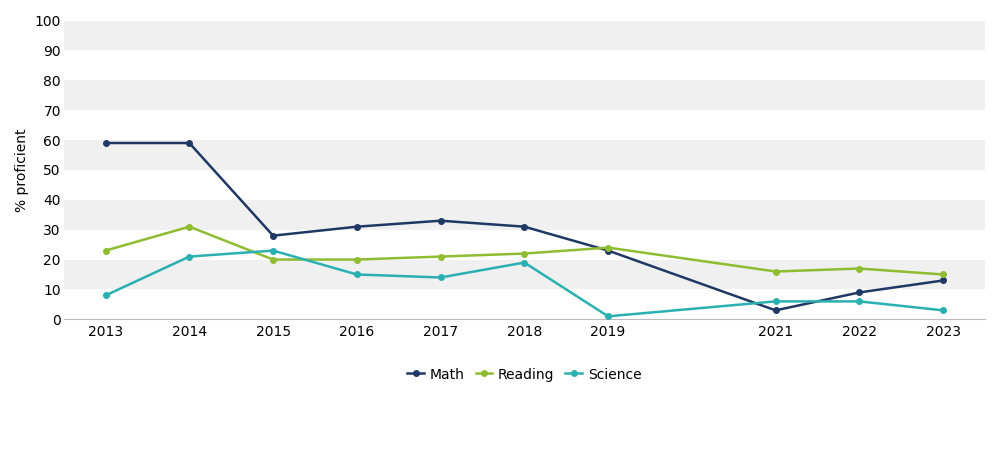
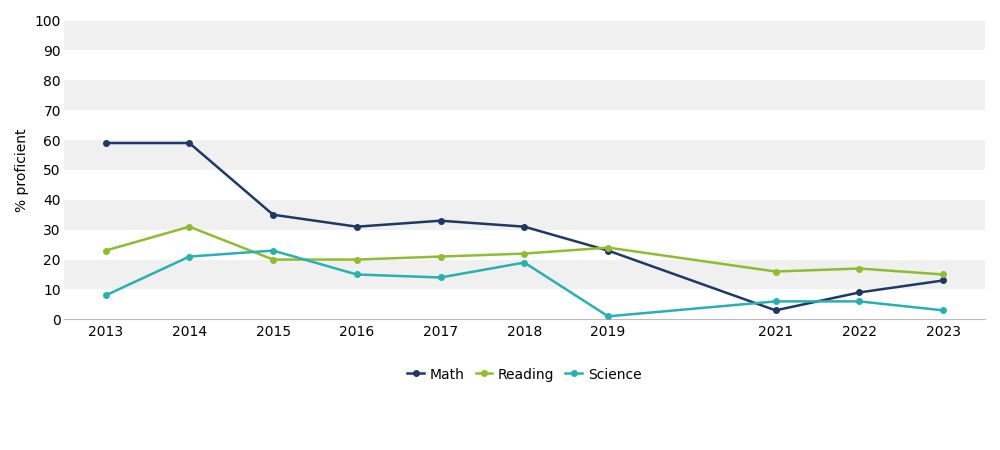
Math/2015: 28 -> 35
